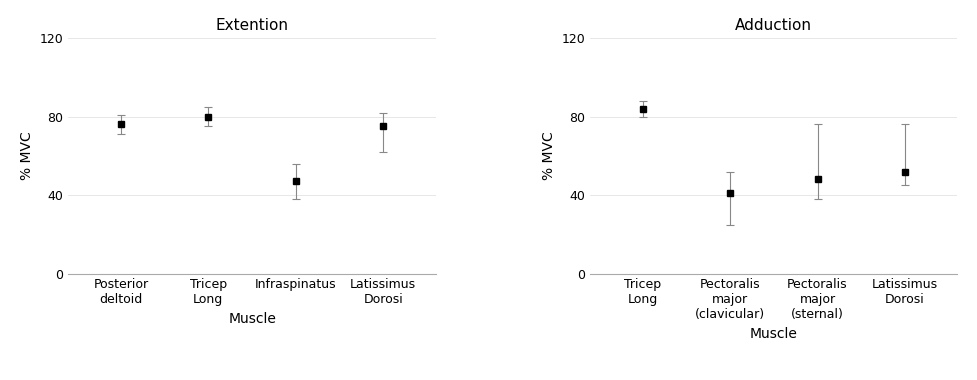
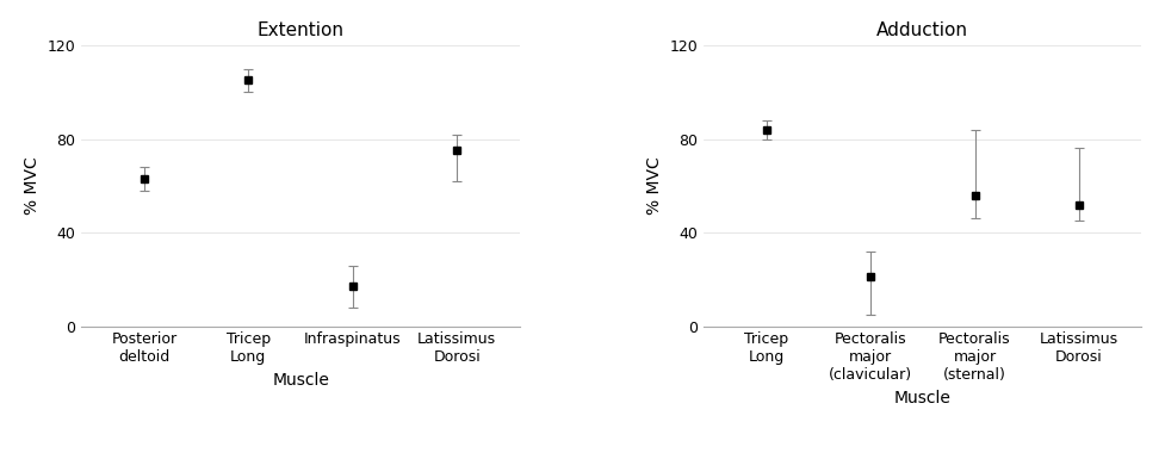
Extention/Posterior deltoid: 76 -> 63
Extention/Tricep Long: 80 -> 105
Extention/Infraspinatus: 47 -> 17
Adduction/Pectoralis major (clavicular): 41 -> 21
Adduction/Pectoralis major (sternal): 48 -> 56
